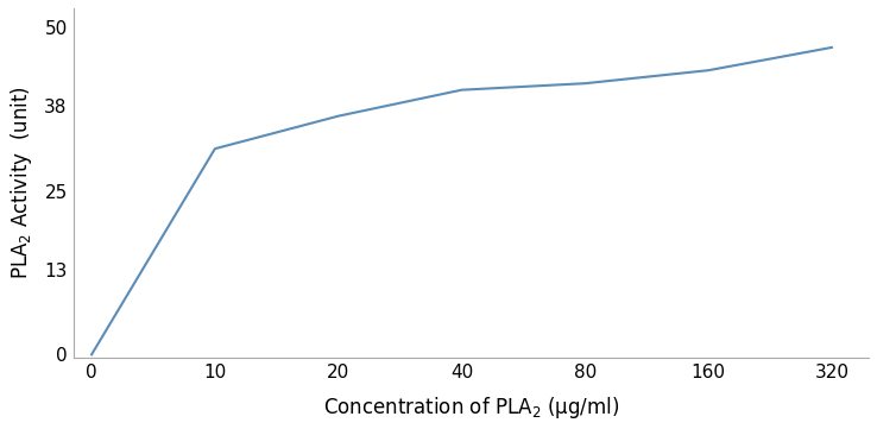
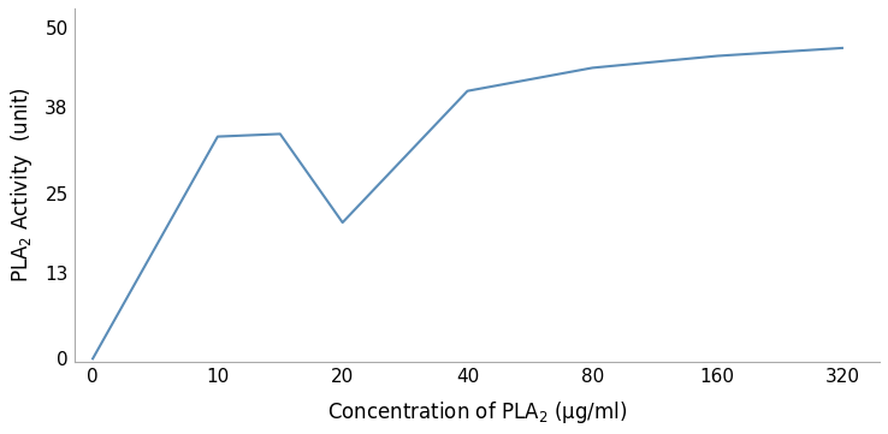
10: 31.5 -> 33.6
20: 36.5 -> 20.6
80: 41.5 -> 44.0
160: 43.5 -> 45.8
